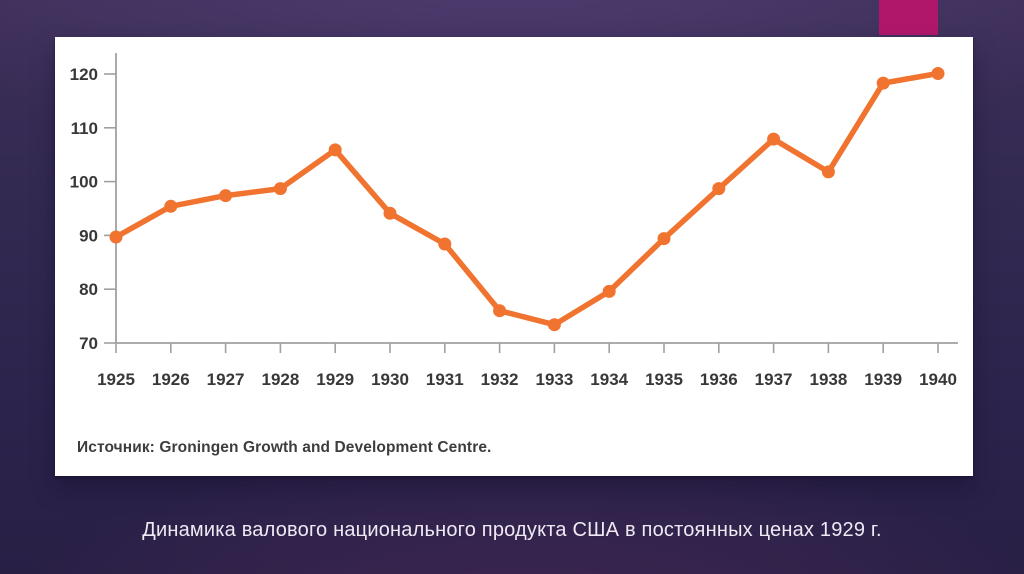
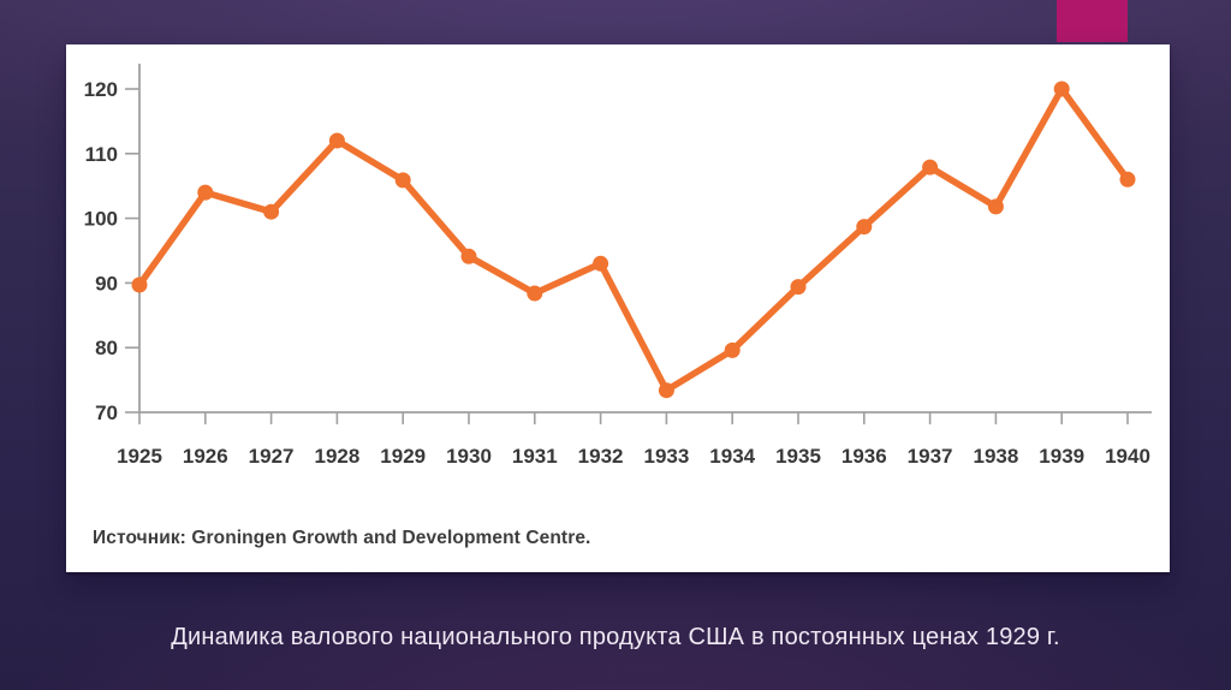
1926: 95 -> 104
1927: 97 -> 101
1928: 99 -> 112
1932: 76 -> 93
1939: 118 -> 120
1940: 120 -> 106
